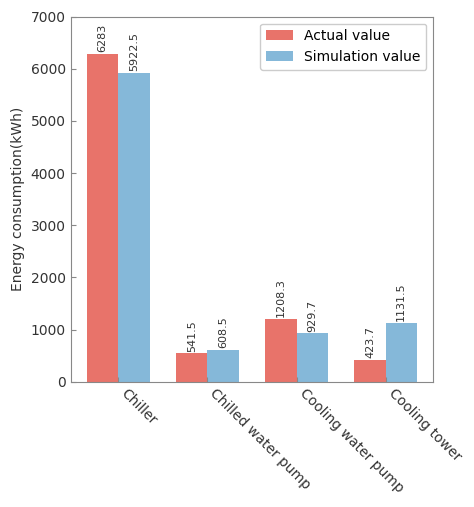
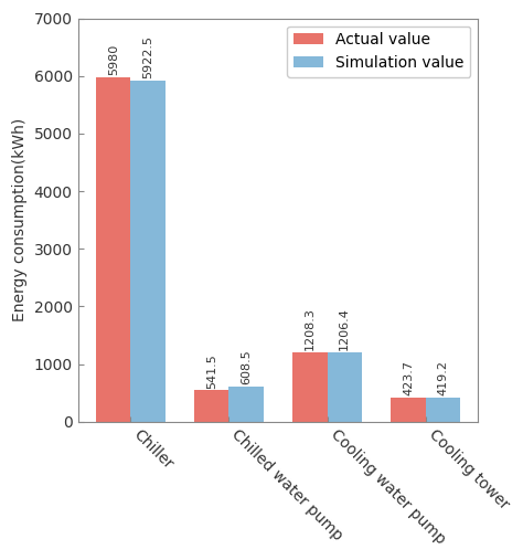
Actual value/Chiller: 6283 -> 5980
Simulation value/Cooling water pump: 929.7 -> 1206.4
Simulation value/Cooling tower: 1131.5 -> 419.2
